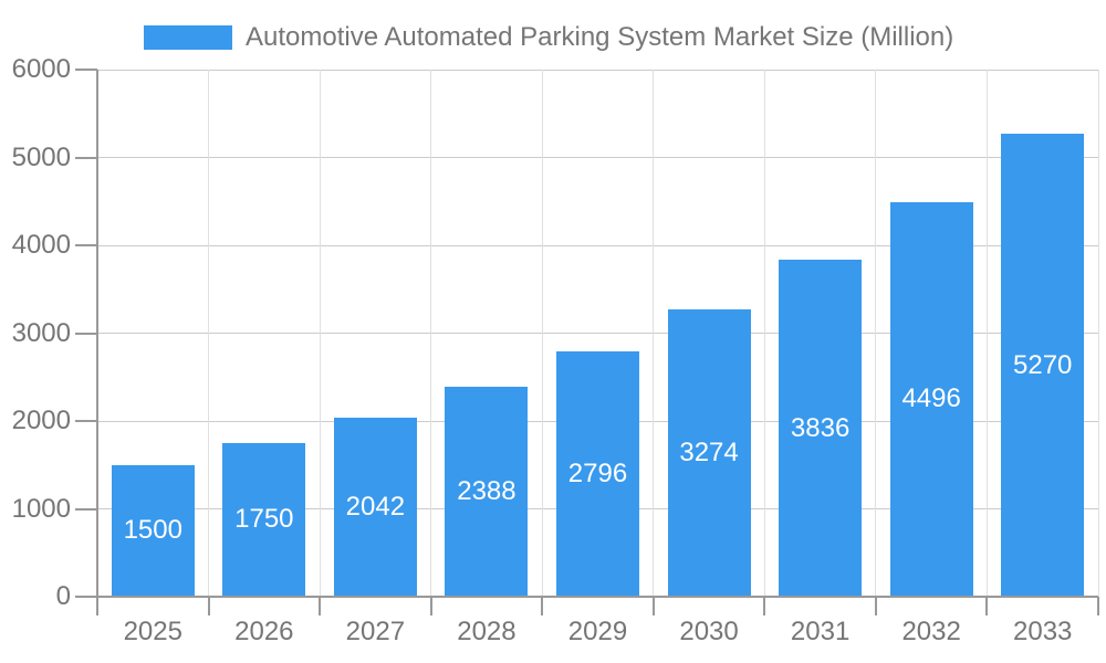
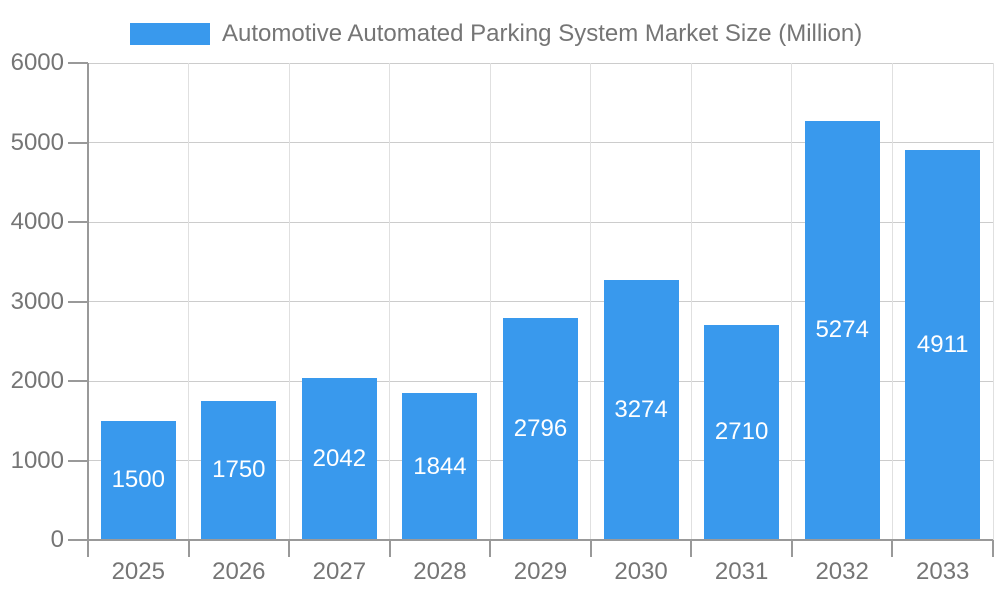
2028: 2388 -> 1844
2031: 3836 -> 2710
2032: 4496 -> 5274
2033: 5270 -> 4911
